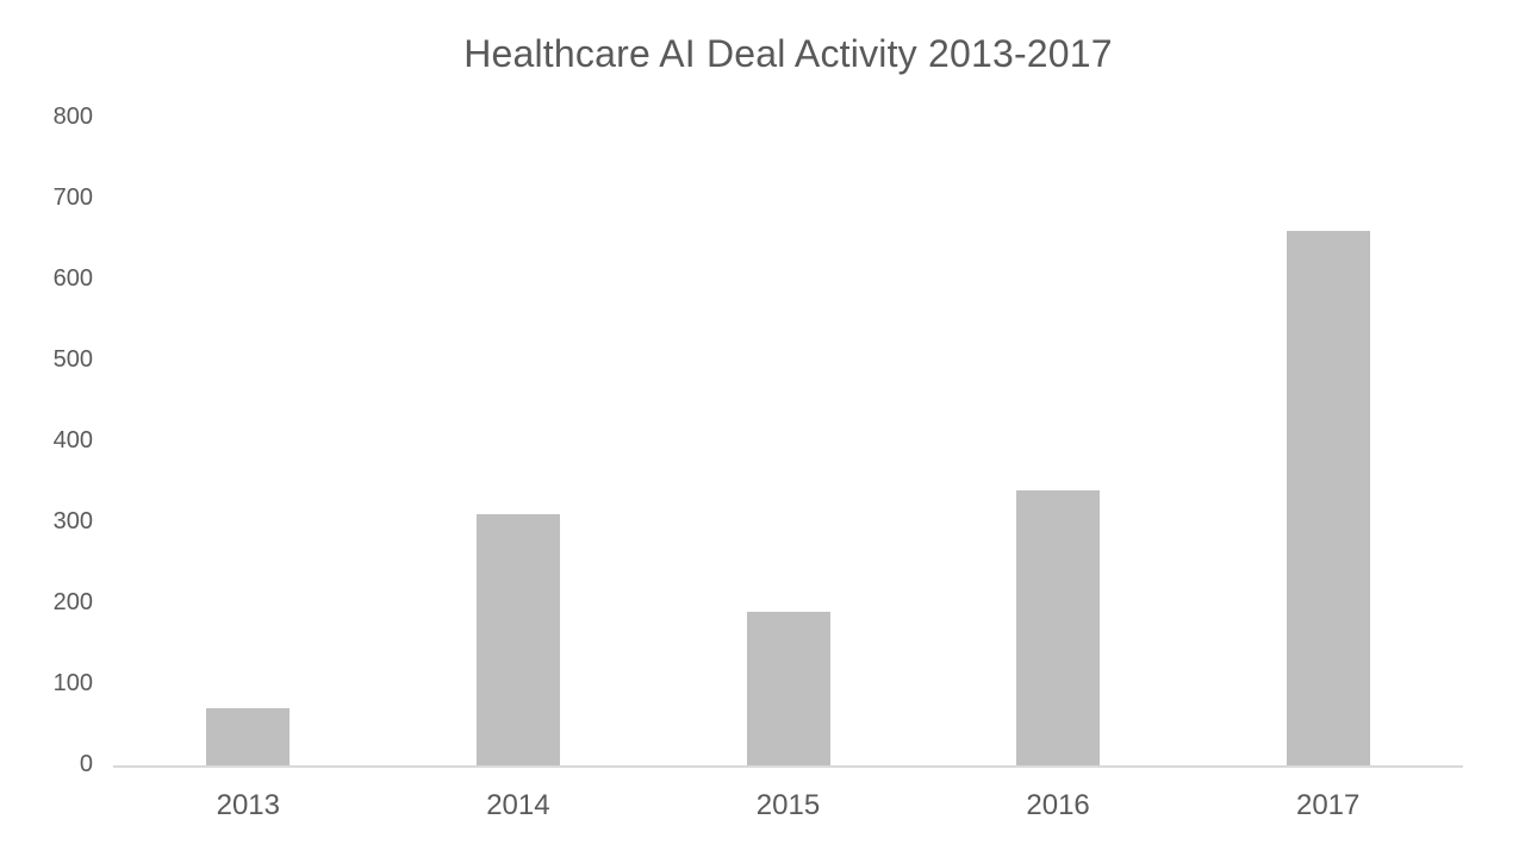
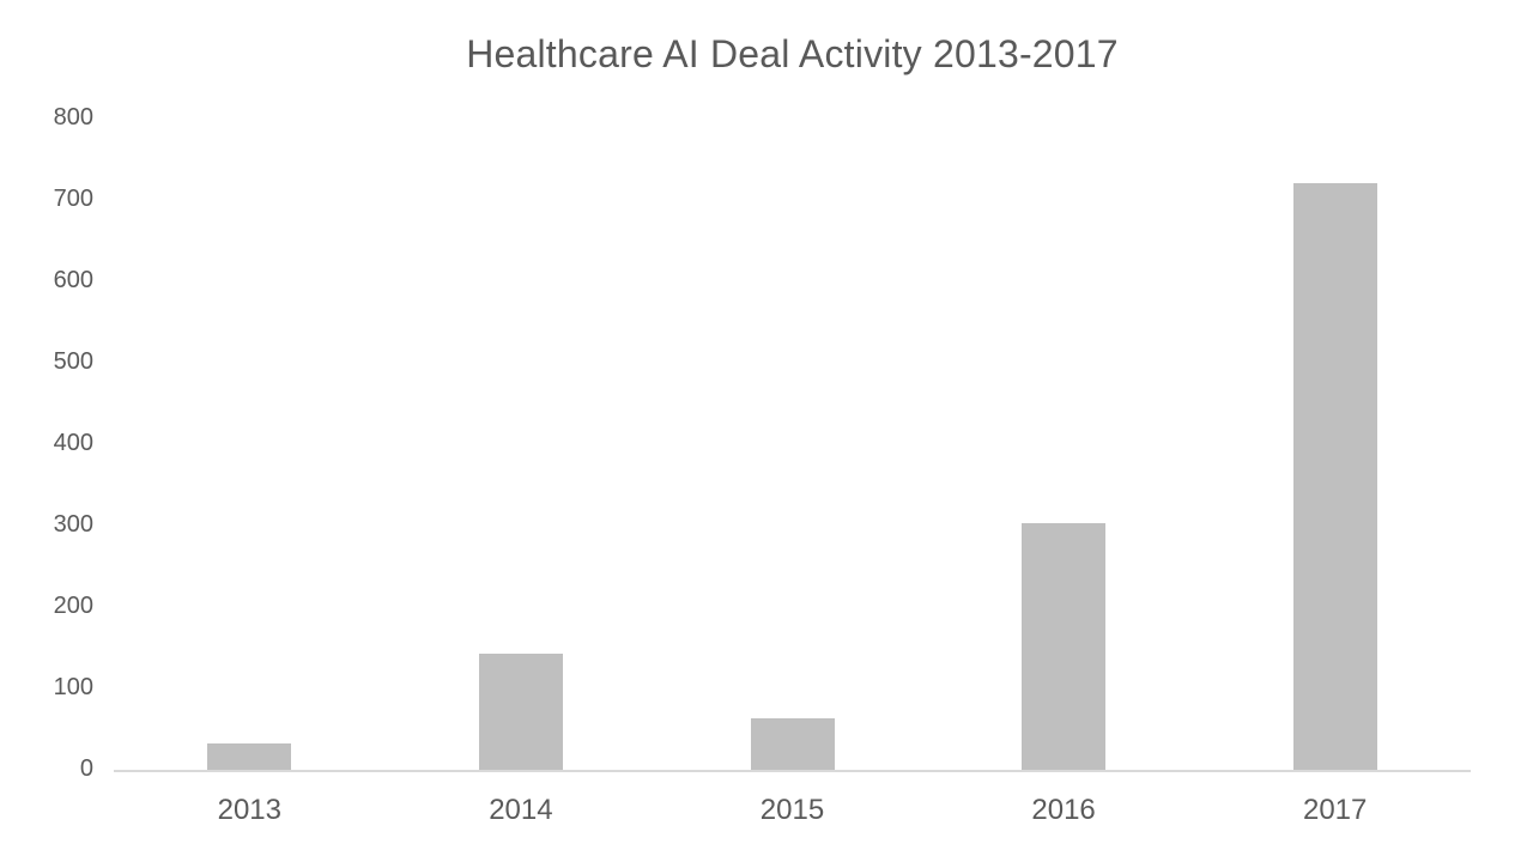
2013: 70 -> 30
2014: 310 -> 140
2015: 190 -> 60
2016: 340 -> 300
2017: 660 -> 720
